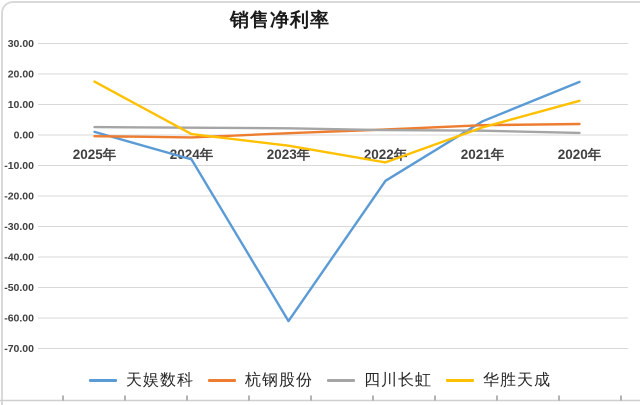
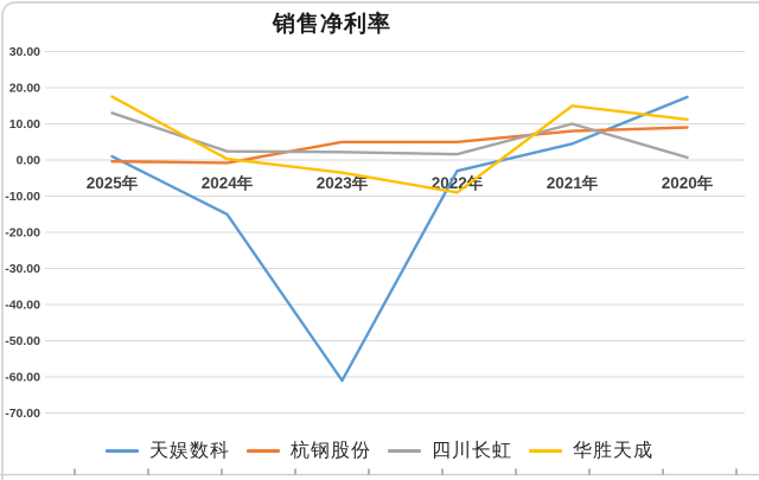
四川长虹/2025年: 3 -> 13
天娱数科/2024年: -8 -> -15
杭钢股份/2023年: 1 -> 5
天娱数科/2022年: -15 -> -3
杭钢股份/2022年: 2 -> 5
杭钢股份/2021年: 3 -> 8
四川长虹/2021年: 1 -> 10
华胜天成/2021年: 2 -> 15
杭钢股份/2020年: 4 -> 9
